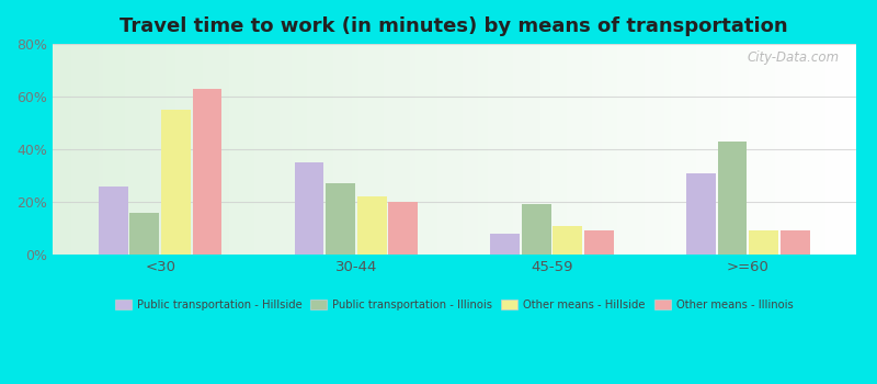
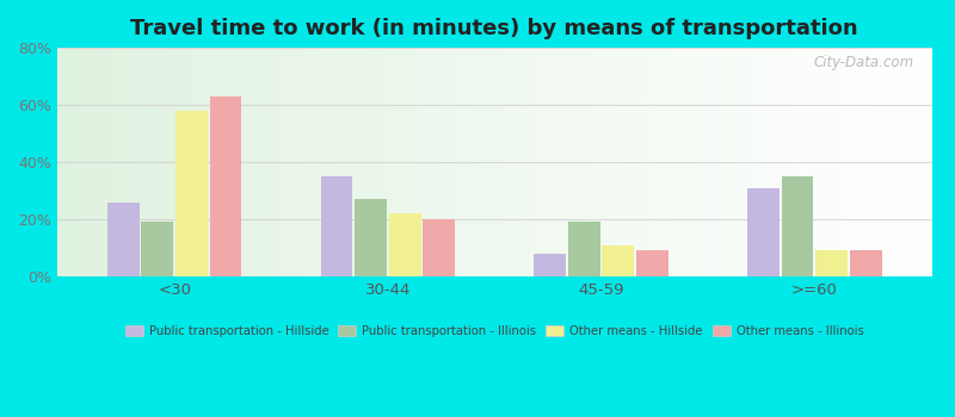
Public transportation - Illinois/<30: 16% -> 19%
Other means - Hillside/<30: 55% -> 58%
Public transportation - Illinois/>=60: 43% -> 35%
